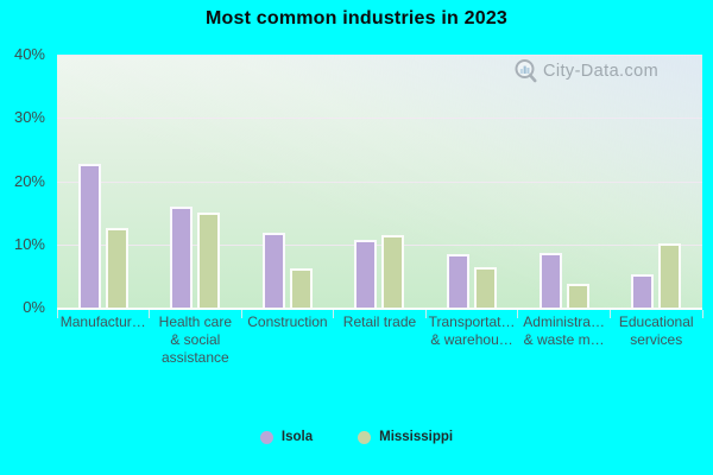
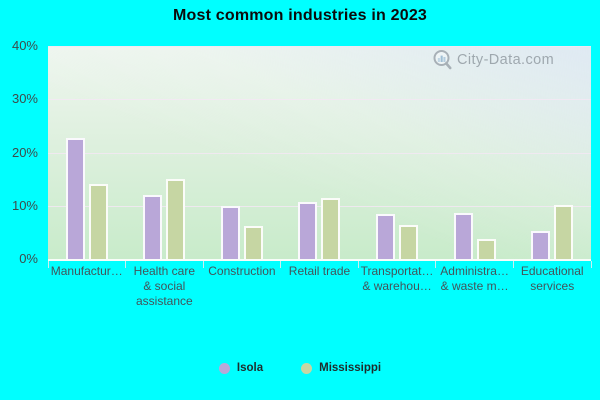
Mississippi/Manufactur…: 12% -> 14%
Isola/Health care & social assistance: 16% -> 12%
Isola/Construction: 12% -> 10%
